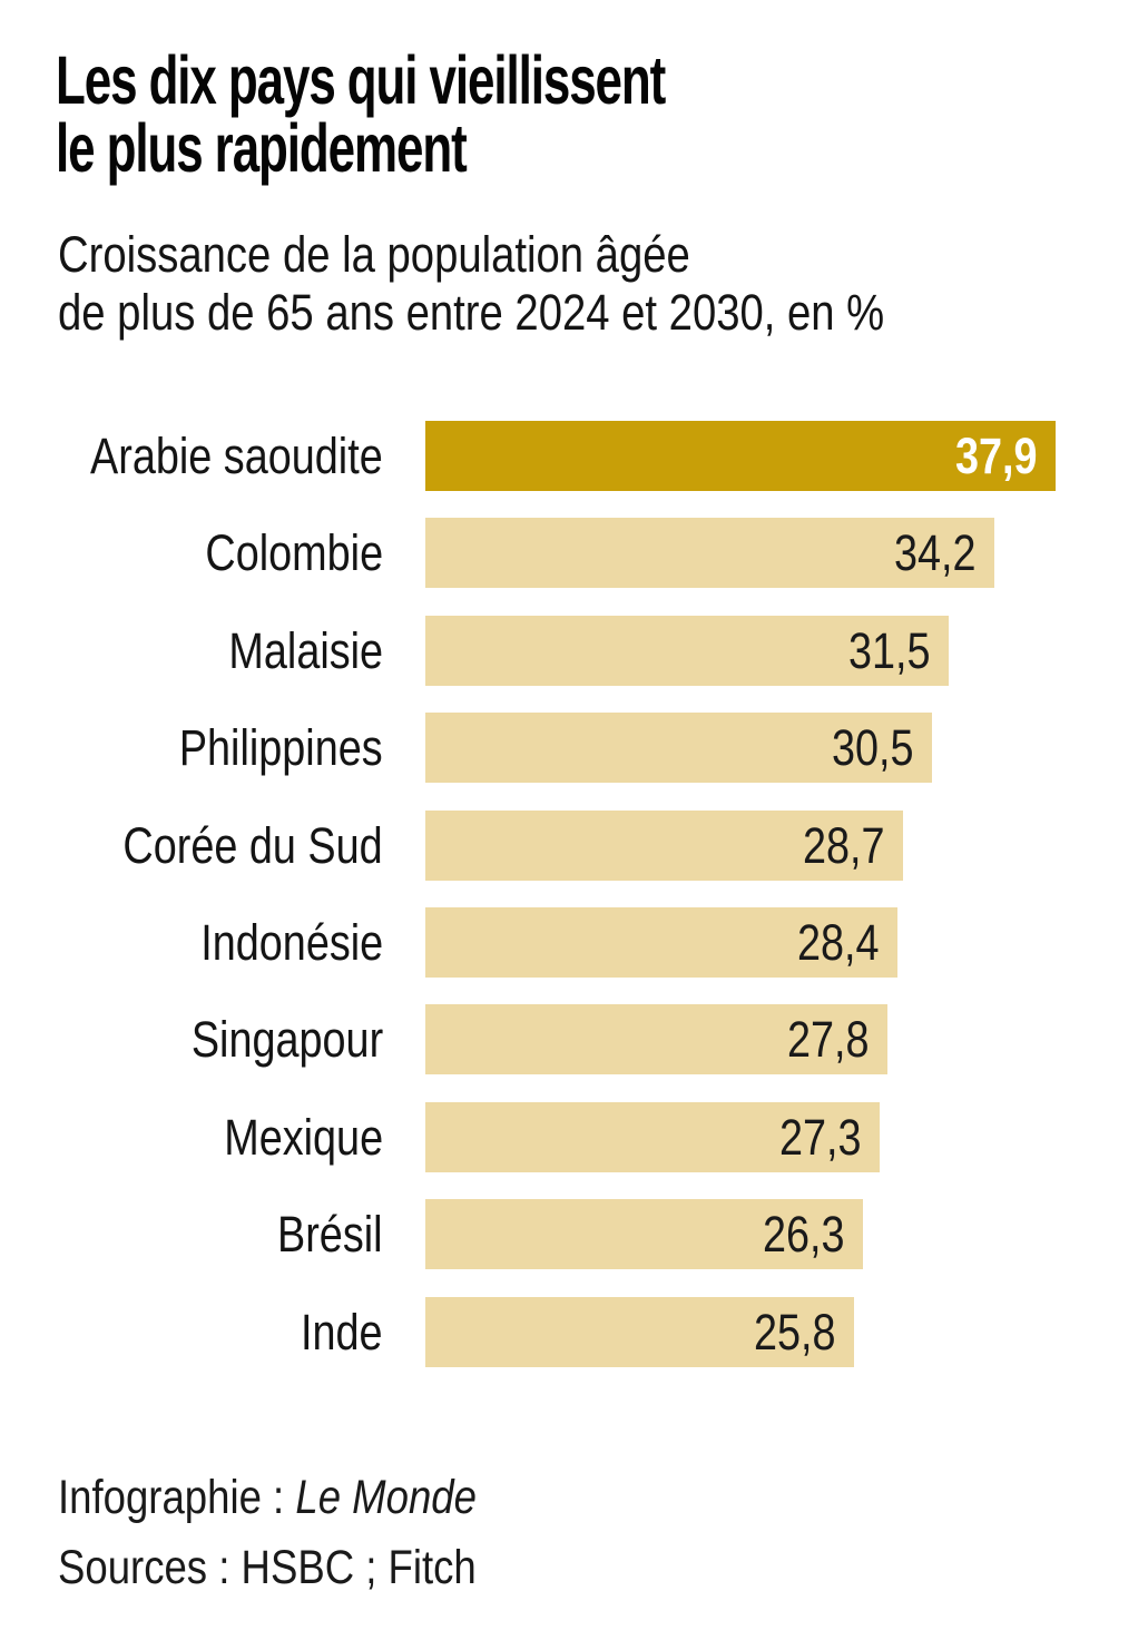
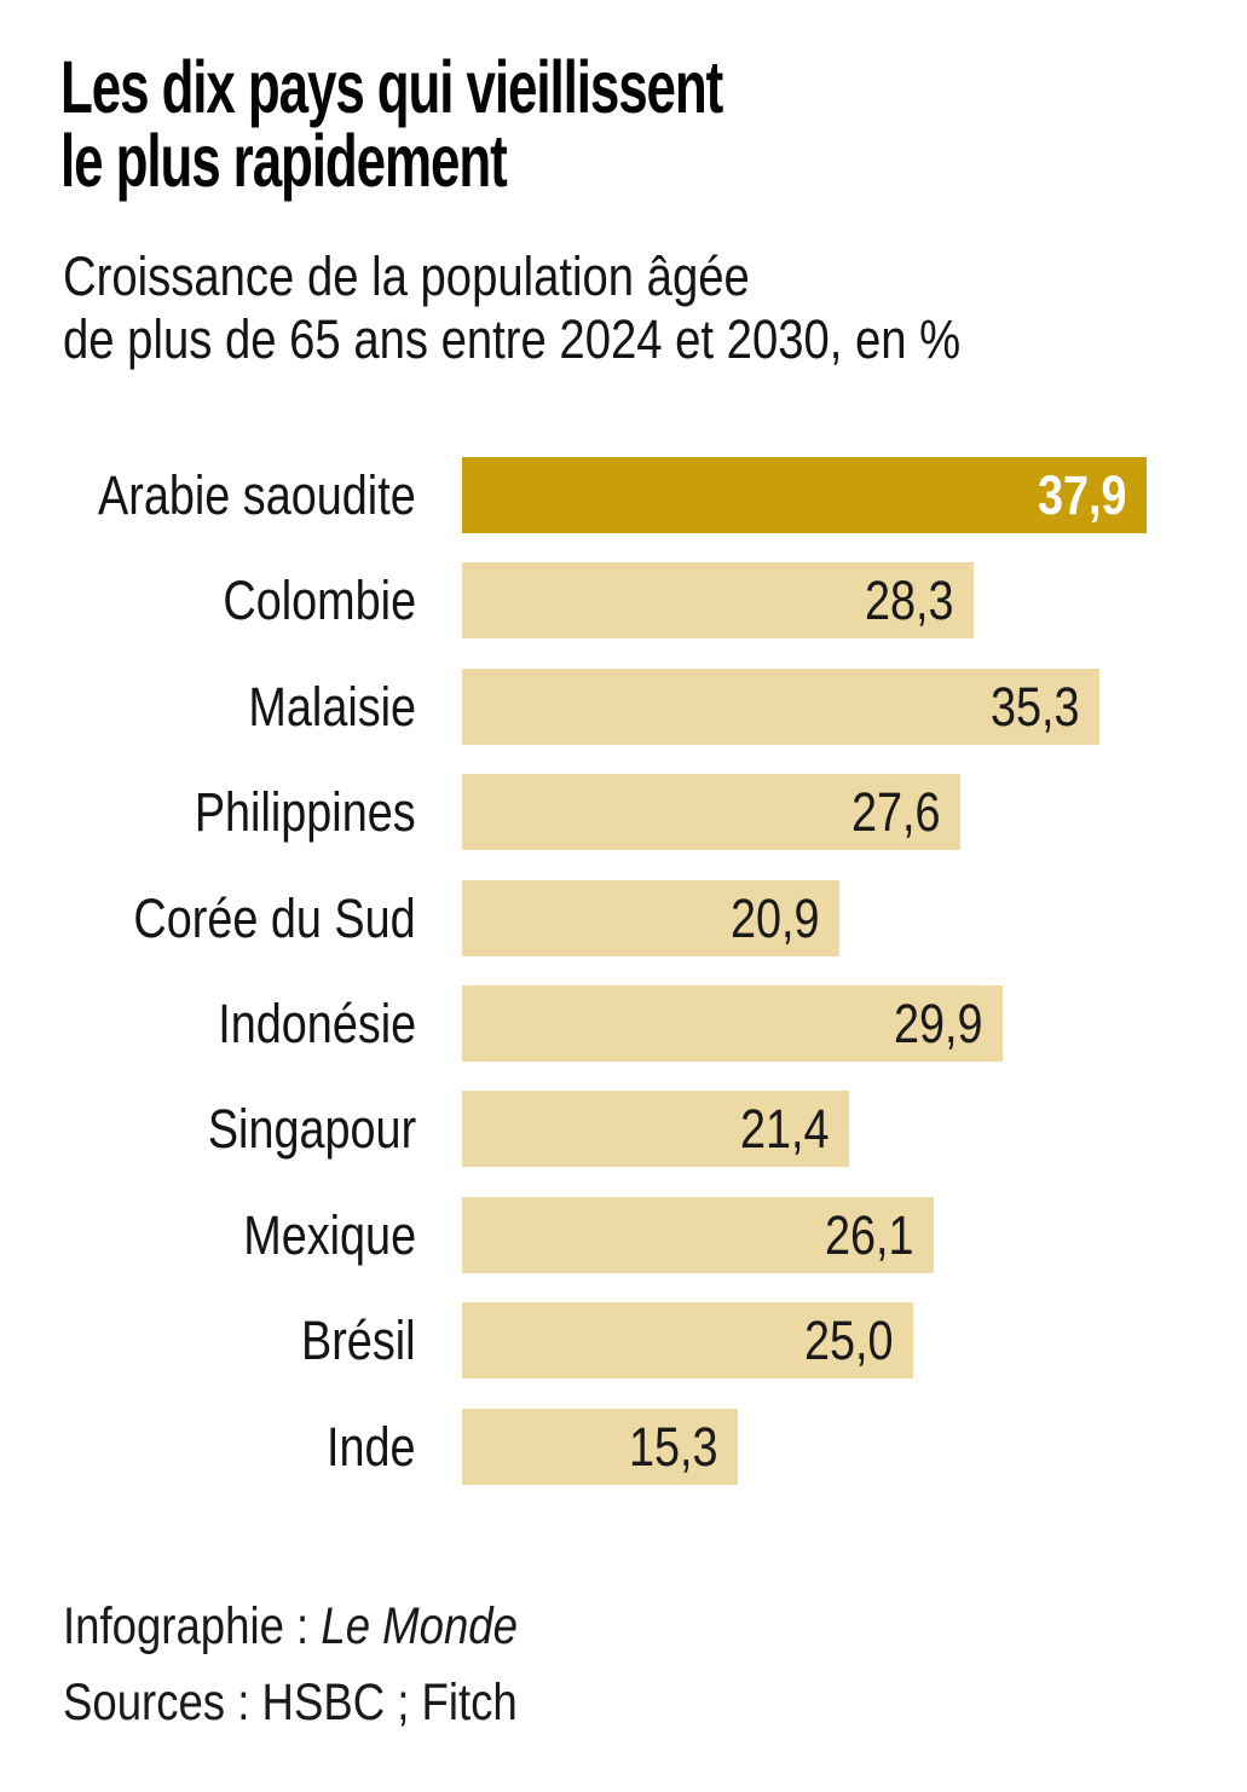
Colombie: 34,2 -> 28,3
Malaisie: 31,5 -> 35,3
Philippines: 30,5 -> 27,6
Corée du Sud: 28,7 -> 20,9
Indonésie: 28,4 -> 29,9
Singapour: 27,8 -> 21,4
Mexique: 27,3 -> 26,1
Brésil: 26,3 -> 25,0
Inde: 25,8 -> 15,3
